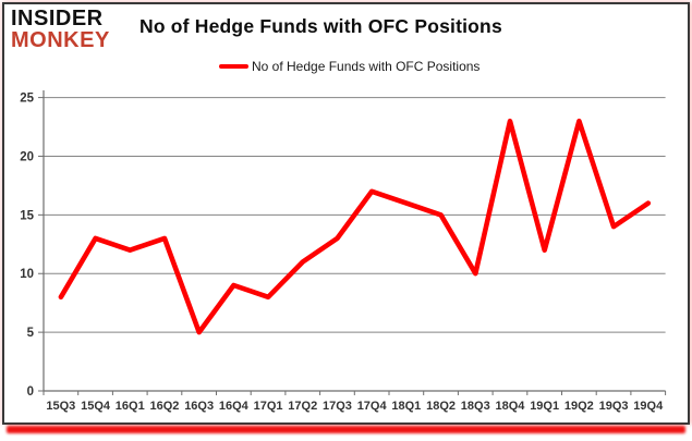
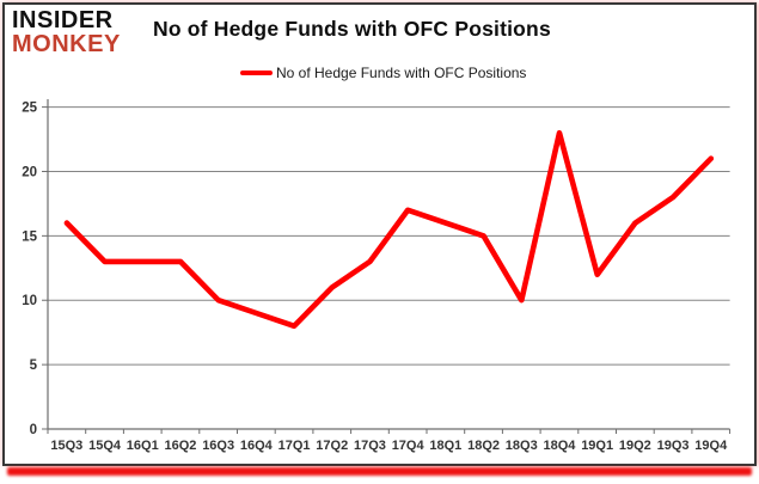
15Q3: 8 -> 16
16Q1: 12 -> 13
16Q3: 5 -> 10
19Q2: 23 -> 16
19Q3: 14 -> 18
19Q4: 16 -> 21
